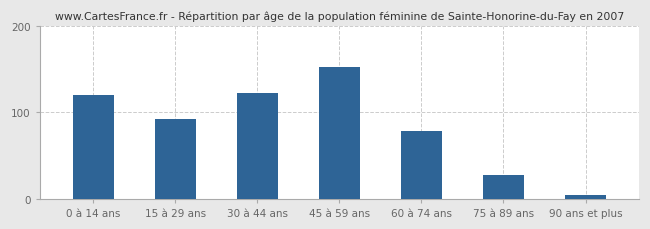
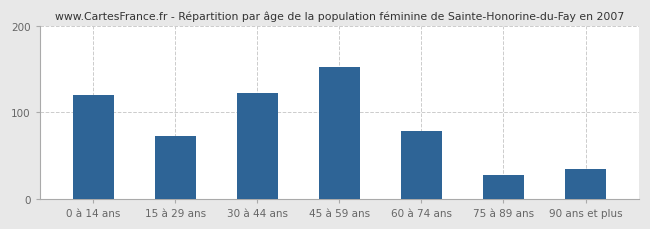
15 à 29 ans: 92 -> 72
90 ans et plus: 4 -> 34
